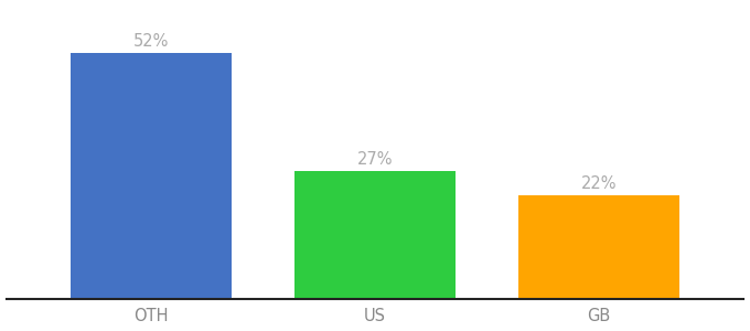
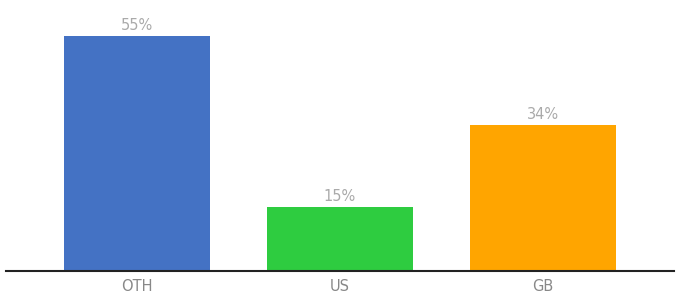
OTH: 52% -> 55%
US: 27% -> 15%
GB: 22% -> 34%
